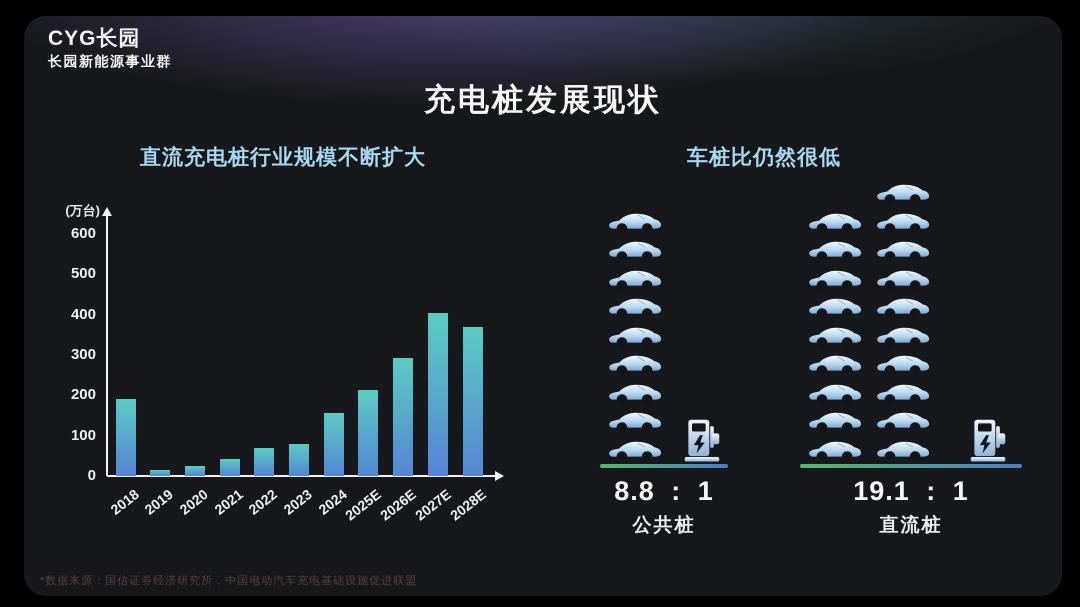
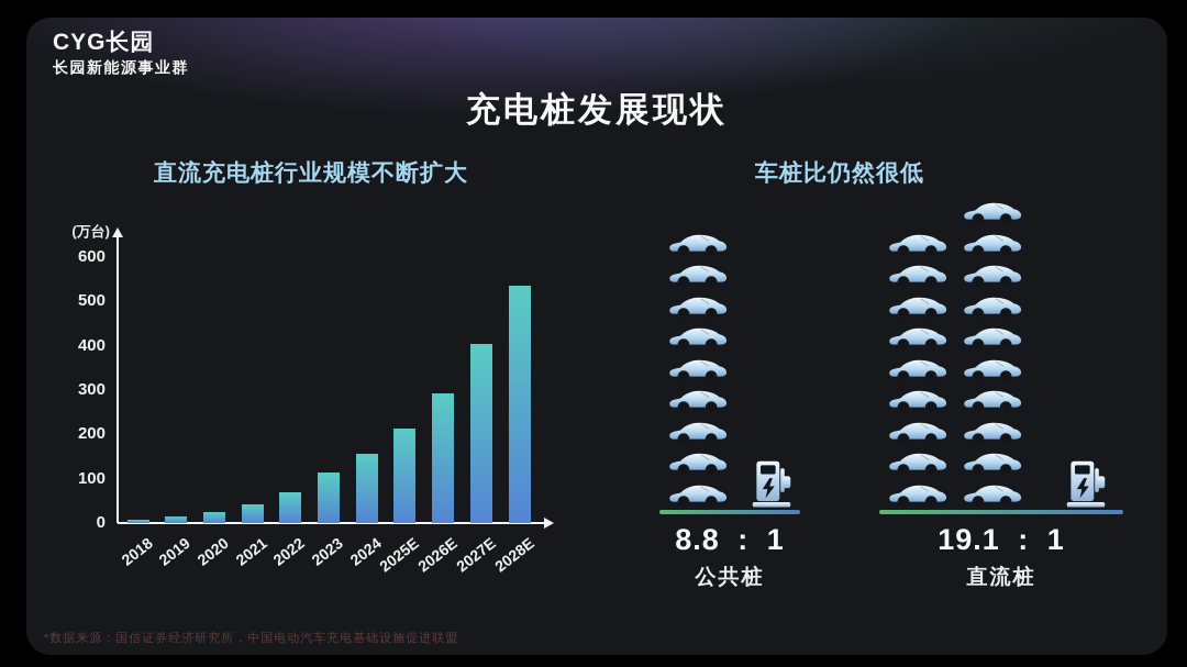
2018: 190 -> 10
2023: 80 -> 110
2028E: 370 -> 540
